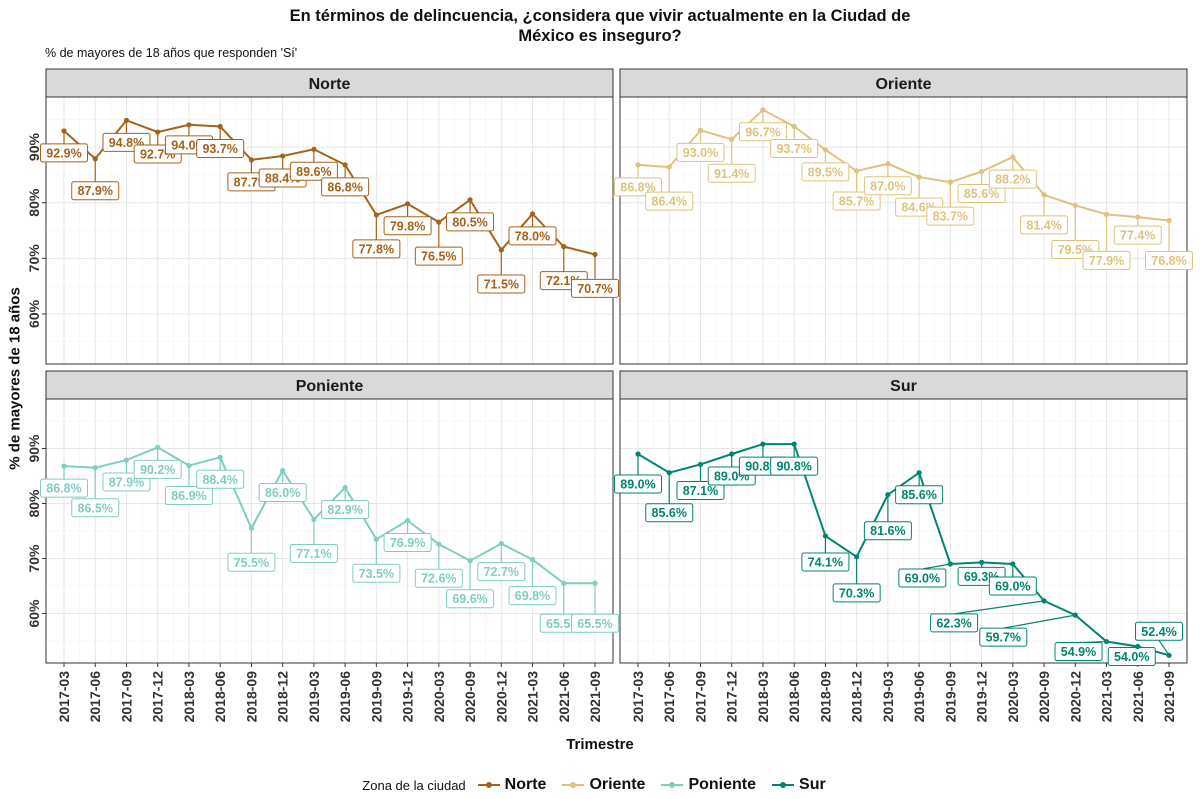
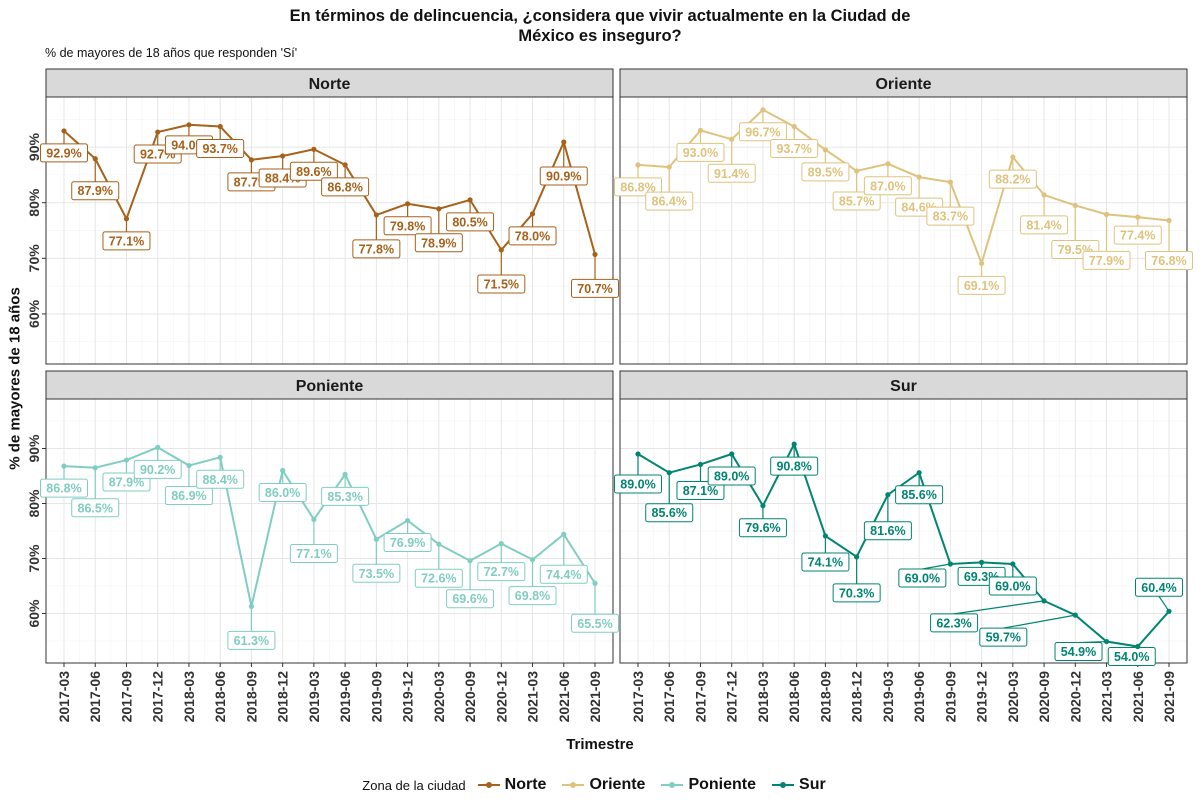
Norte/2017-09: 94.8% -> 77.1%
Sur/2018-03: 90.8% -> 79.6%
Poniente/2018-09: 75.5% -> 61.3%
Poniente/2019-06: 82.9% -> 85.3%
Oriente/2019-12: 85.6% -> 69.1%
Norte/2020-03: 76.5% -> 78.9%
Norte/2021-06: 72.1% -> 90.9%
Poniente/2021-06: 65.5% -> 74.4%
Sur/2021-09: 52.4% -> 60.4%
